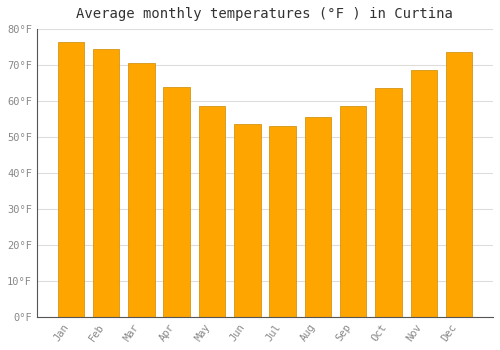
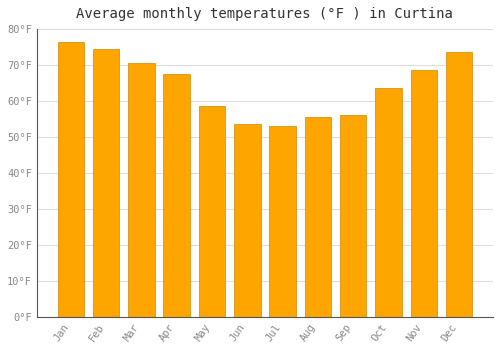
Apr: 64.0°F -> 67.5°F
Sep: 58.5°F -> 56.0°F
